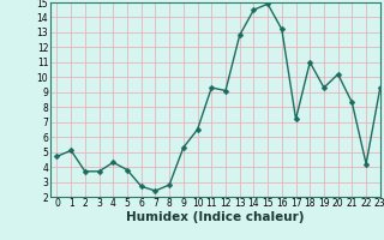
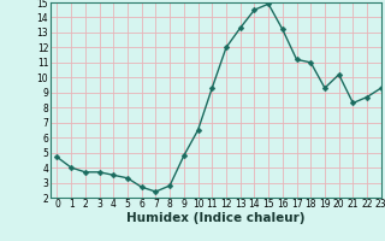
1: 5.1 -> 4.0
4: 4.3 -> 3.5
5: 3.8 -> 3.3
9: 5.3 -> 4.8
12: 9.1 -> 12.0
13: 12.8 -> 13.3
17: 7.2 -> 11.2
22: 4.2 -> 8.7
